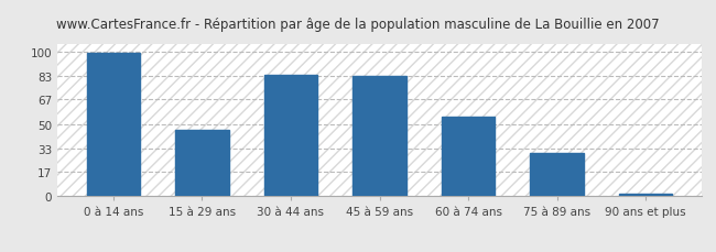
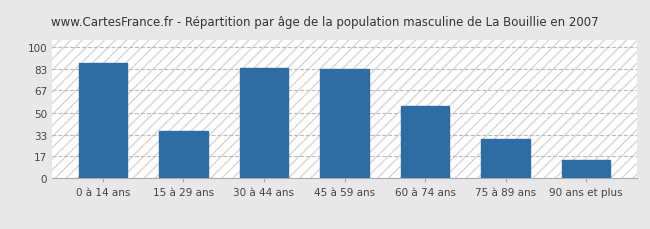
0 à 14 ans: 99 -> 88
15 à 29 ans: 46 -> 36
90 ans et plus: 2 -> 14
